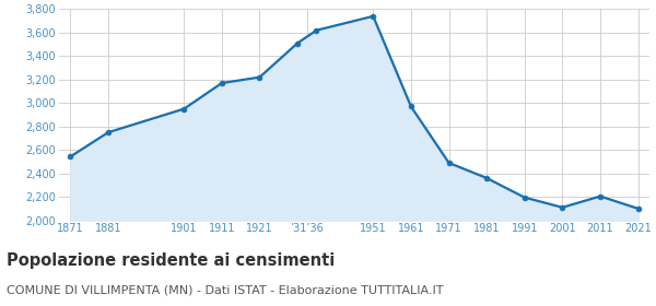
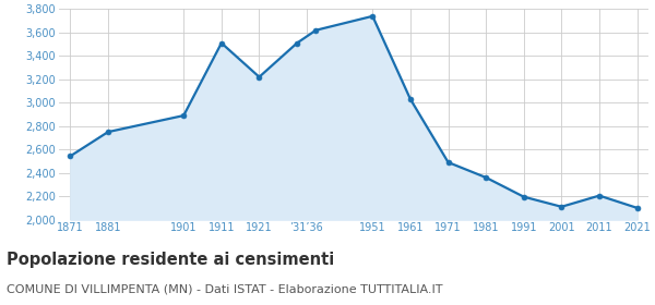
1901: 2,950 -> 2,890
1911: 3,170 -> 3,510
1961: 2,970 -> 3,030
